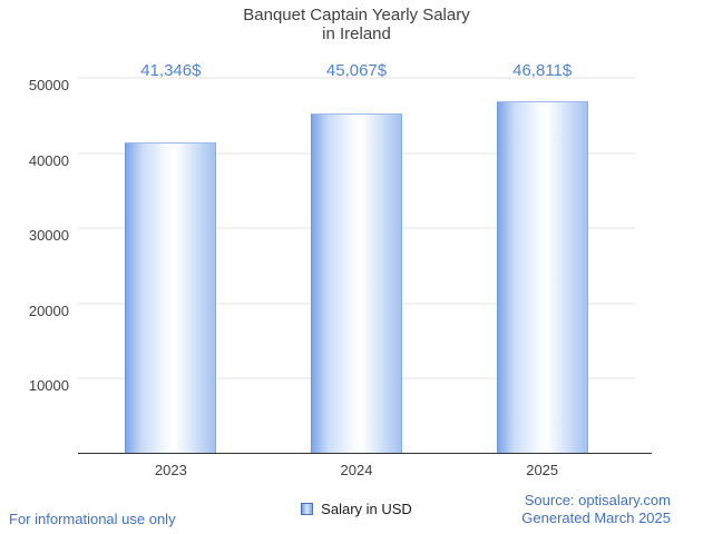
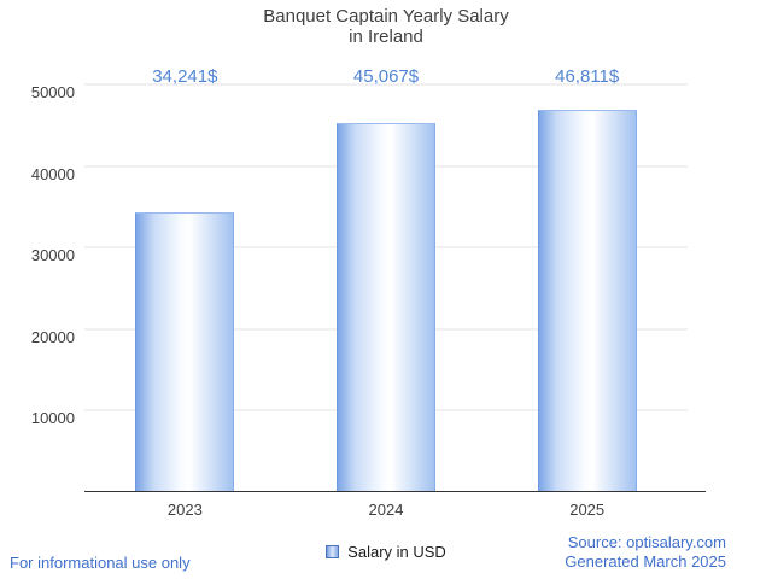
2023: 41,346 -> 34,241
